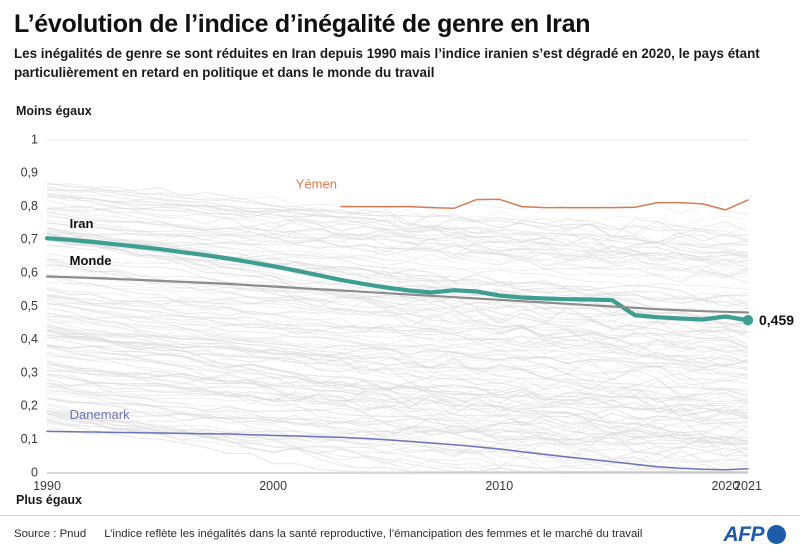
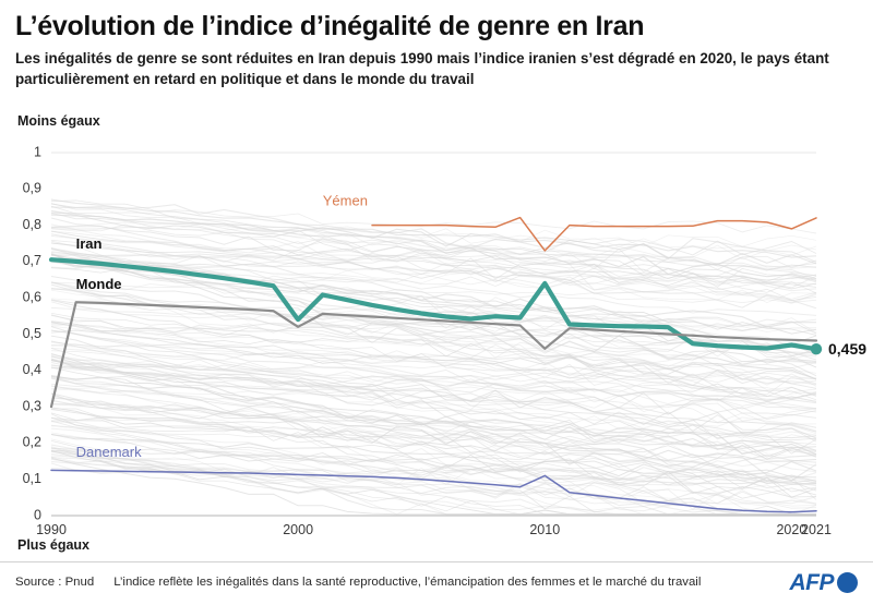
Monde/1990: 0,59 -> 0,30
Iran/2000: 0,62 -> 0,54
Monde/2000: 0,56 -> 0,52
Iran/2010: 0,53 -> 0,64
Monde/2010: 0,52 -> 0,46
Yémen/2010: 0,82 -> 0,73
Danemark/2010: 0,07 -> 0,11
